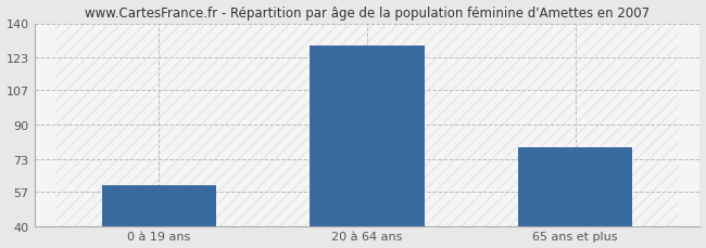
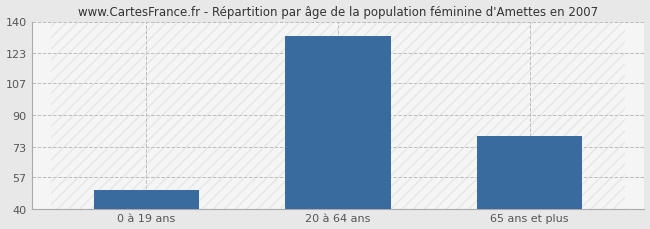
0 à 19 ans: 60 -> 50
20 à 64 ans: 129 -> 132
